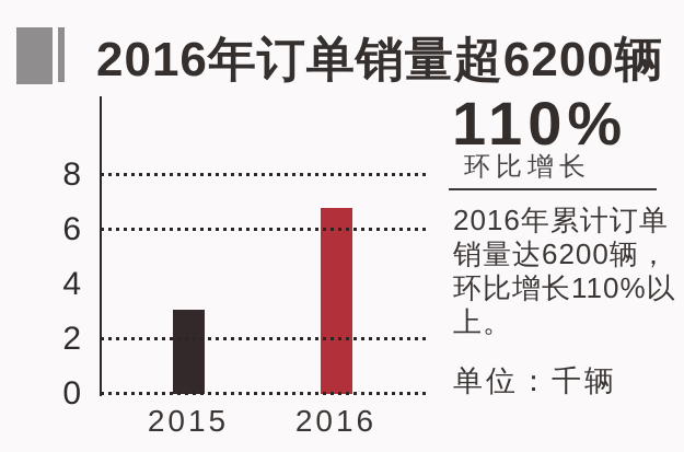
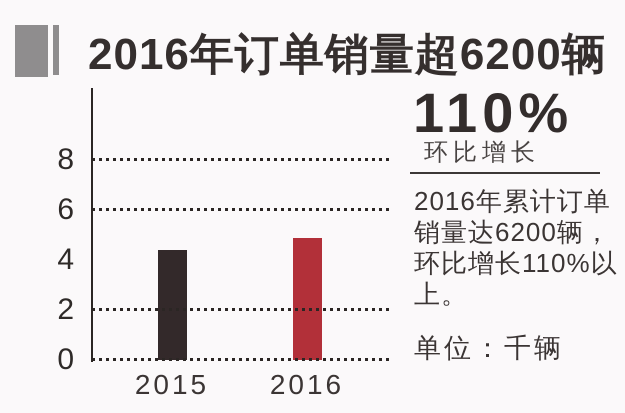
2015: 3.1 -> 4.4
2016: 6.8 -> 4.9
